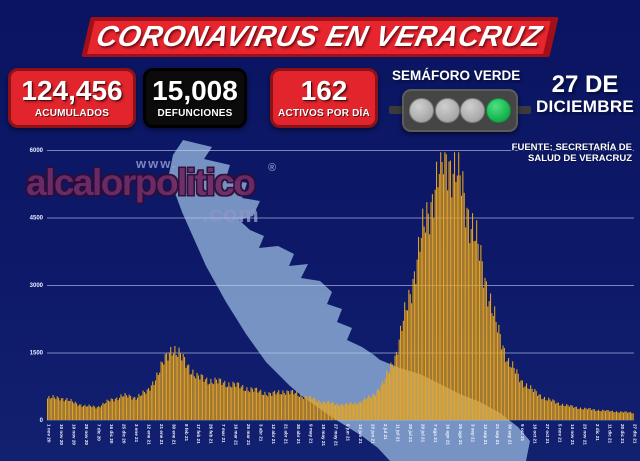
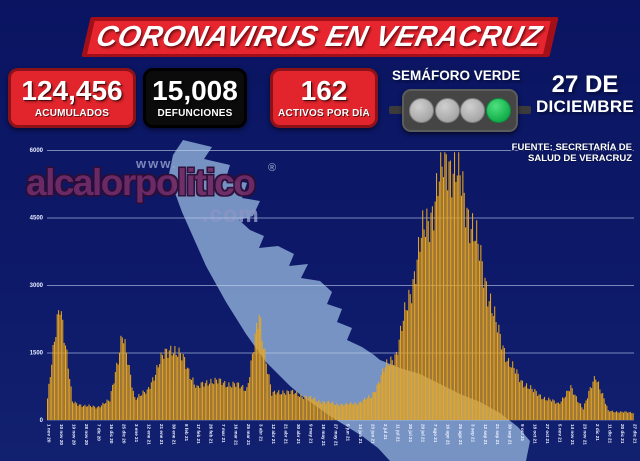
10 nov 20: 500 -> 2700
25 dic 20: 500 -> 1900
21 ene 21: 1100 -> 1300
17 feb 21: 1000 -> 700
3 abr 21: 600 -> 2300
2 jul 21: 800 -> 1100
7 ago 21: 5100 -> 4800
14 nov 21: 300 -> 700
2 dic 21: 200 -> 1000
